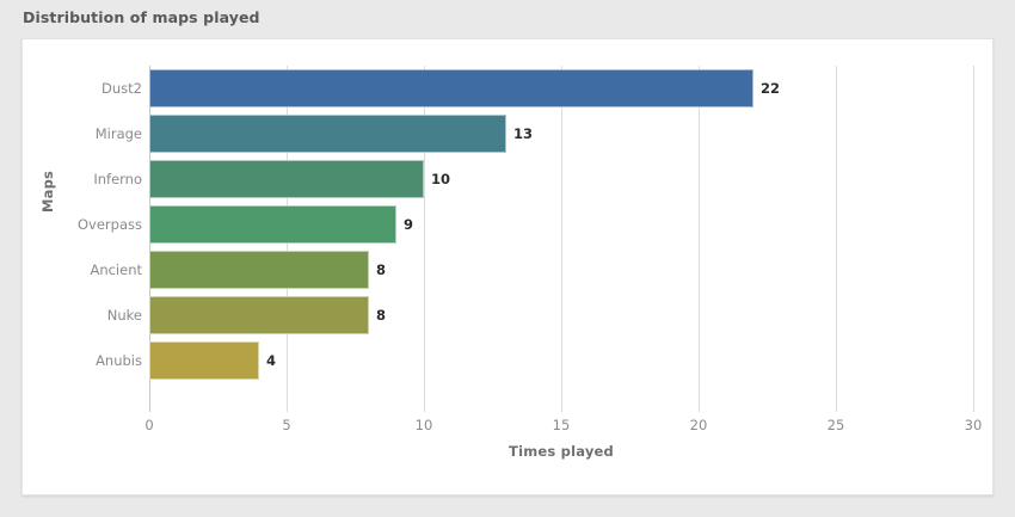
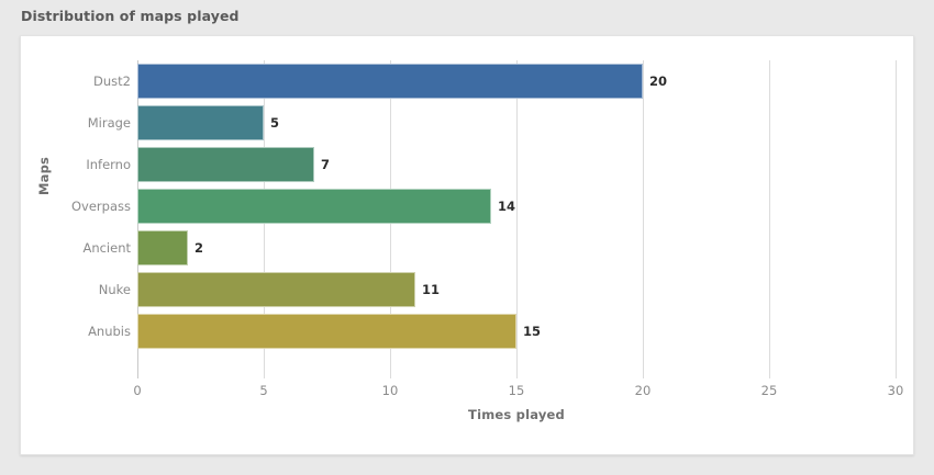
Dust2: 22 -> 20
Mirage: 13 -> 5
Inferno: 10 -> 7
Overpass: 9 -> 14
Ancient: 8 -> 2
Nuke: 8 -> 11
Anubis: 4 -> 15
